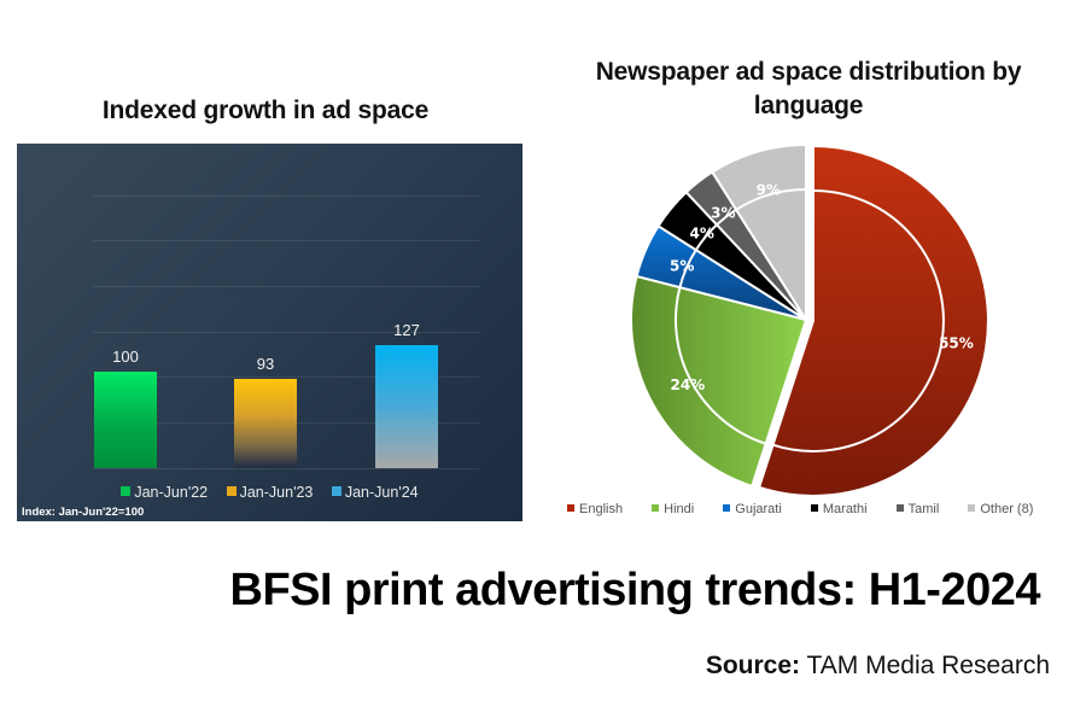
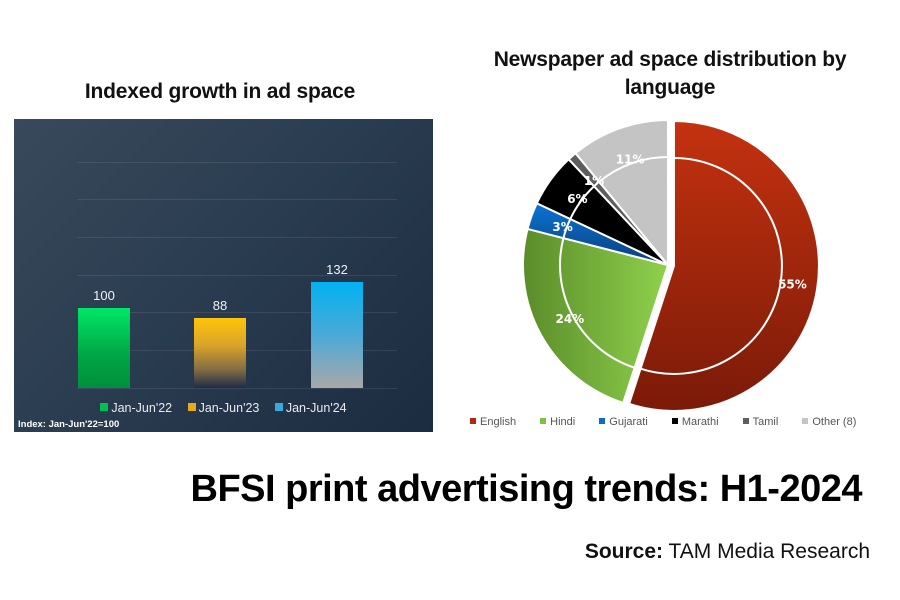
Indexed growth in ad space/Jan-Jun'23: 93 -> 88
Indexed growth in ad space/Jan-Jun'24: 127 -> 132
Newspaper ad space distribution by language/Gujarati: 5% -> 3%
Newspaper ad space distribution by language/Marathi: 4% -> 6%
Newspaper ad space distribution by language/Tamil: 3% -> 1%
Newspaper ad space distribution by language/Other (8): 9% -> 11%
